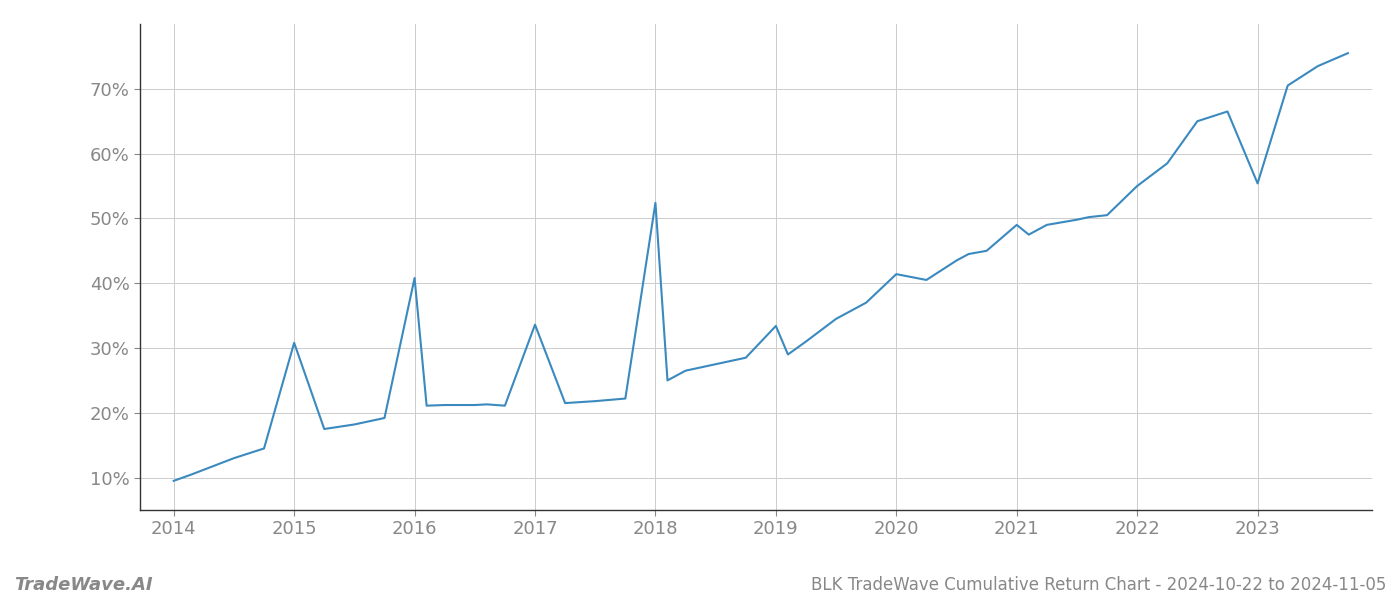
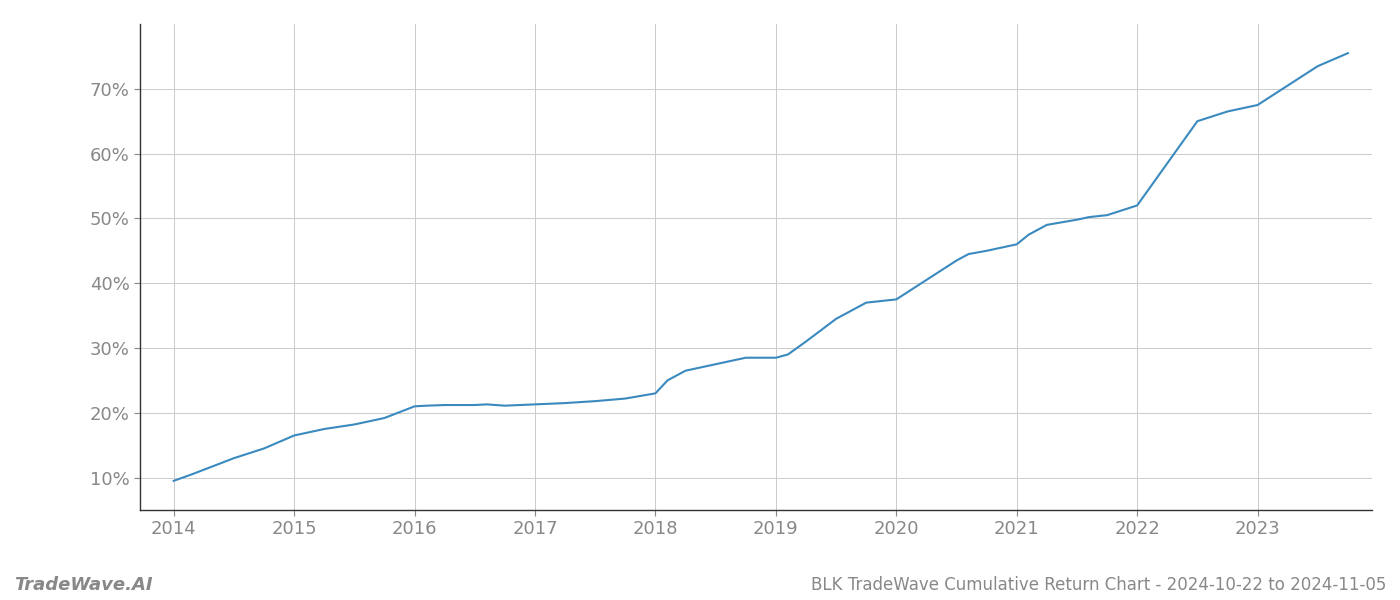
2015: 30.8% -> 16.5%
2016: 40.8% -> 21.0%
2017: 33.6% -> 21.3%
2018: 52.4% -> 23.0%
2019: 33.4% -> 28.5%
2020: 41.4% -> 37.5%
2021: 49.0% -> 46.0%
2022: 55.0% -> 52.0%
2023: 55.4% -> 67.5%
